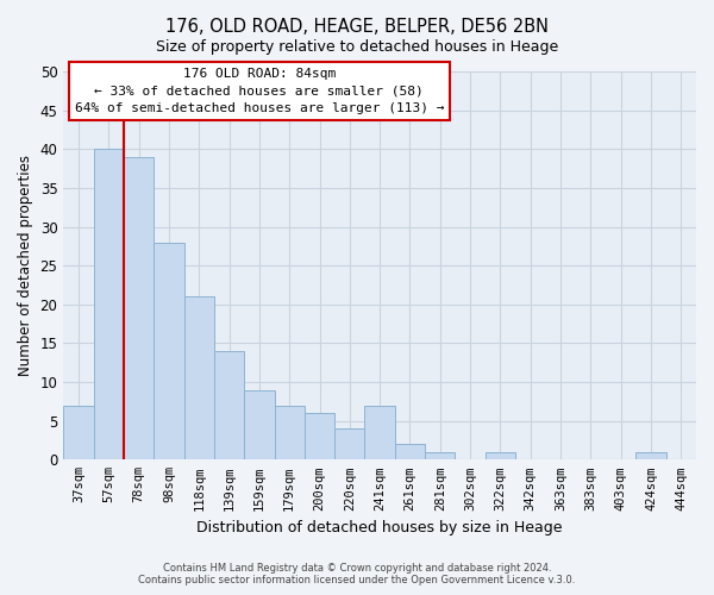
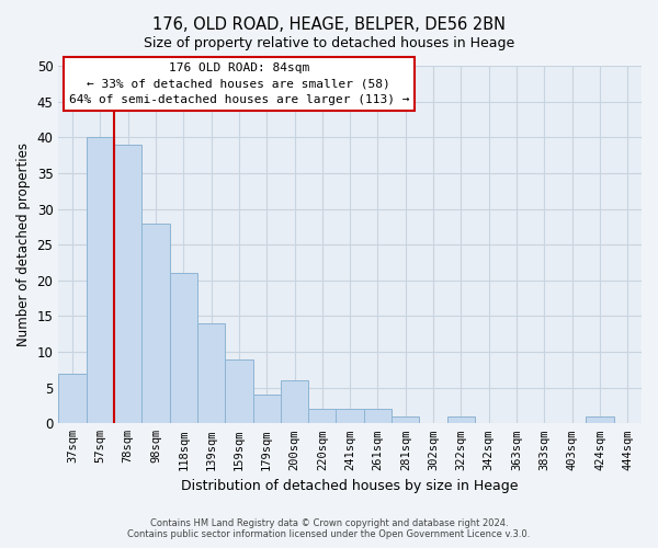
179sqm: 7 -> 4
220sqm: 4 -> 2
241sqm: 7 -> 2
